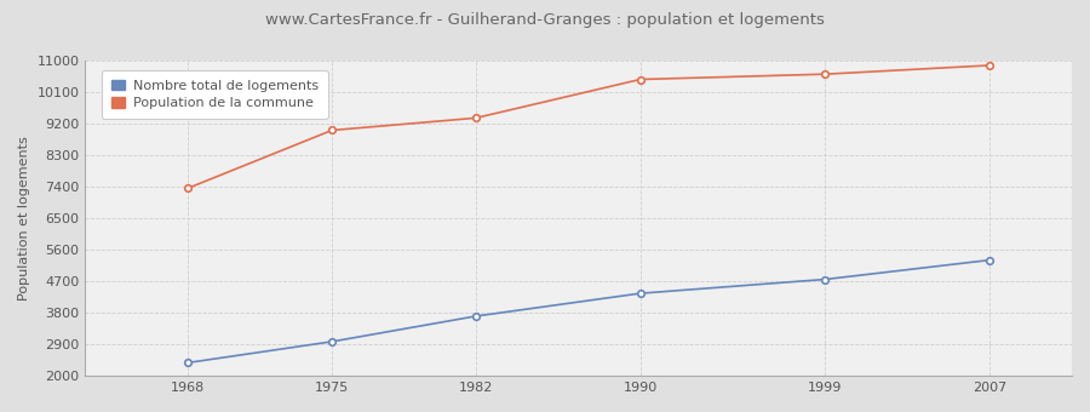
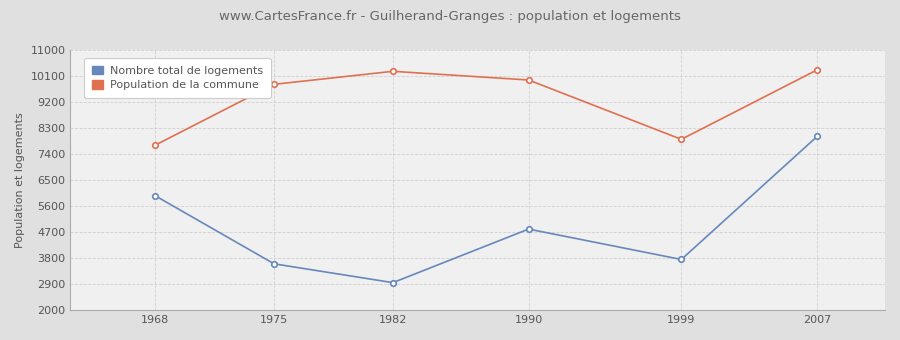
Nombre total de logements/1968: 2370 -> 5950
Population de la commune/1968: 7350 -> 7700
Nombre total de logements/1975: 2980 -> 3600
Population de la commune/1975: 9000 -> 9800
Nombre total de logements/1982: 3700 -> 2950
Population de la commune/1982: 9350 -> 10250
Nombre total de logements/1990: 4350 -> 4800
Population de la commune/1990: 10450 -> 9950
Nombre total de logements/1999: 4750 -> 3750
Population de la commune/1999: 10600 -> 7900
Nombre total de logements/2007: 5300 -> 8000
Population de la commune/2007: 10850 -> 10300
